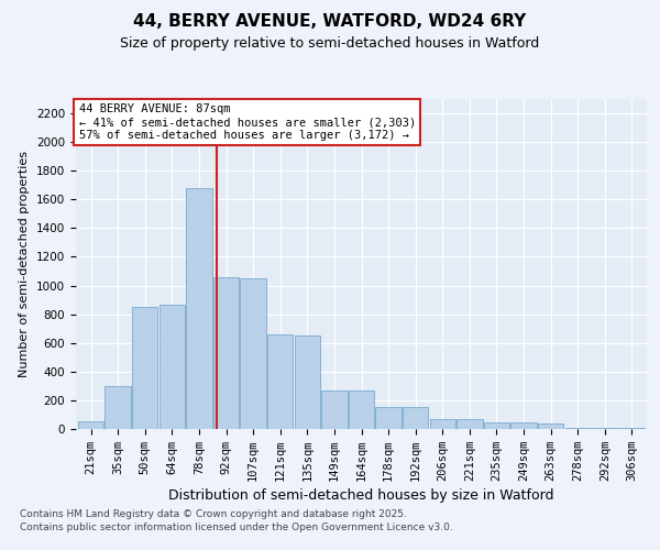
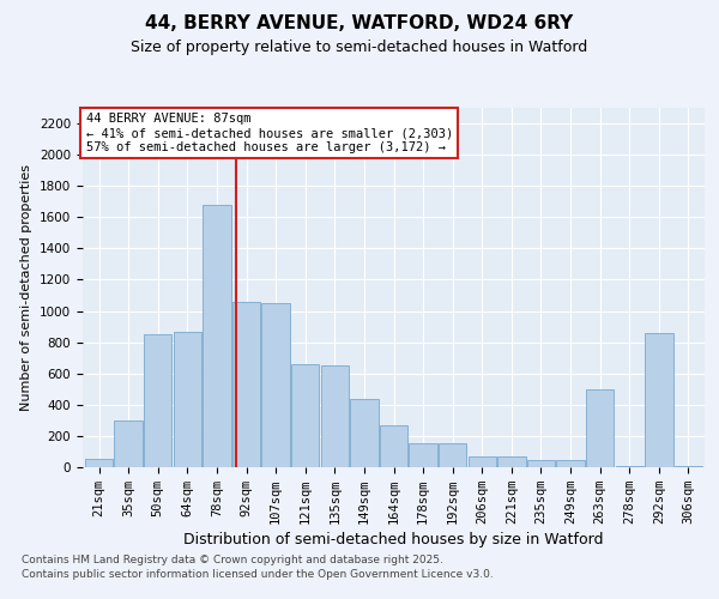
149sqm: 260 -> 440
263sqm: 40 -> 500
292sqm: 10 -> 860
